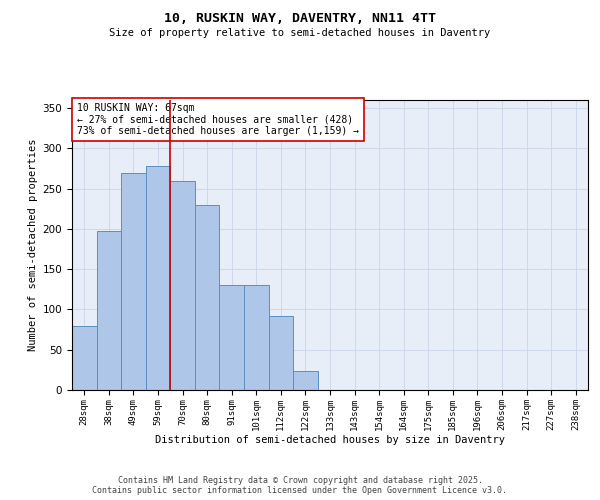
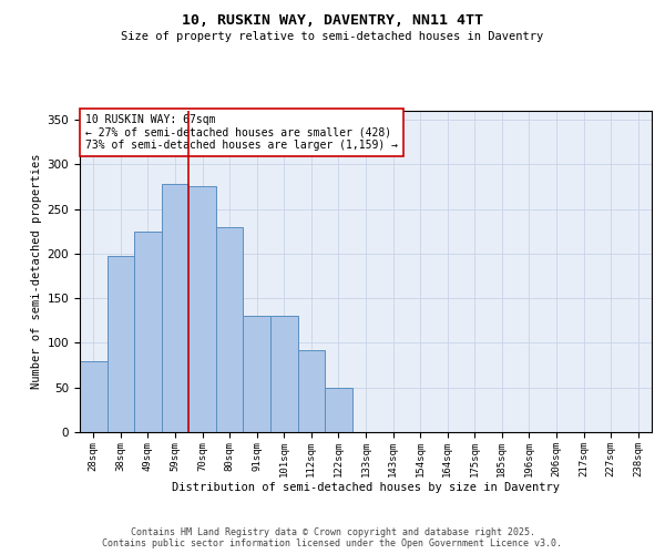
49sqm: 270 -> 225
70sqm: 260 -> 275
122sqm: 24 -> 50
